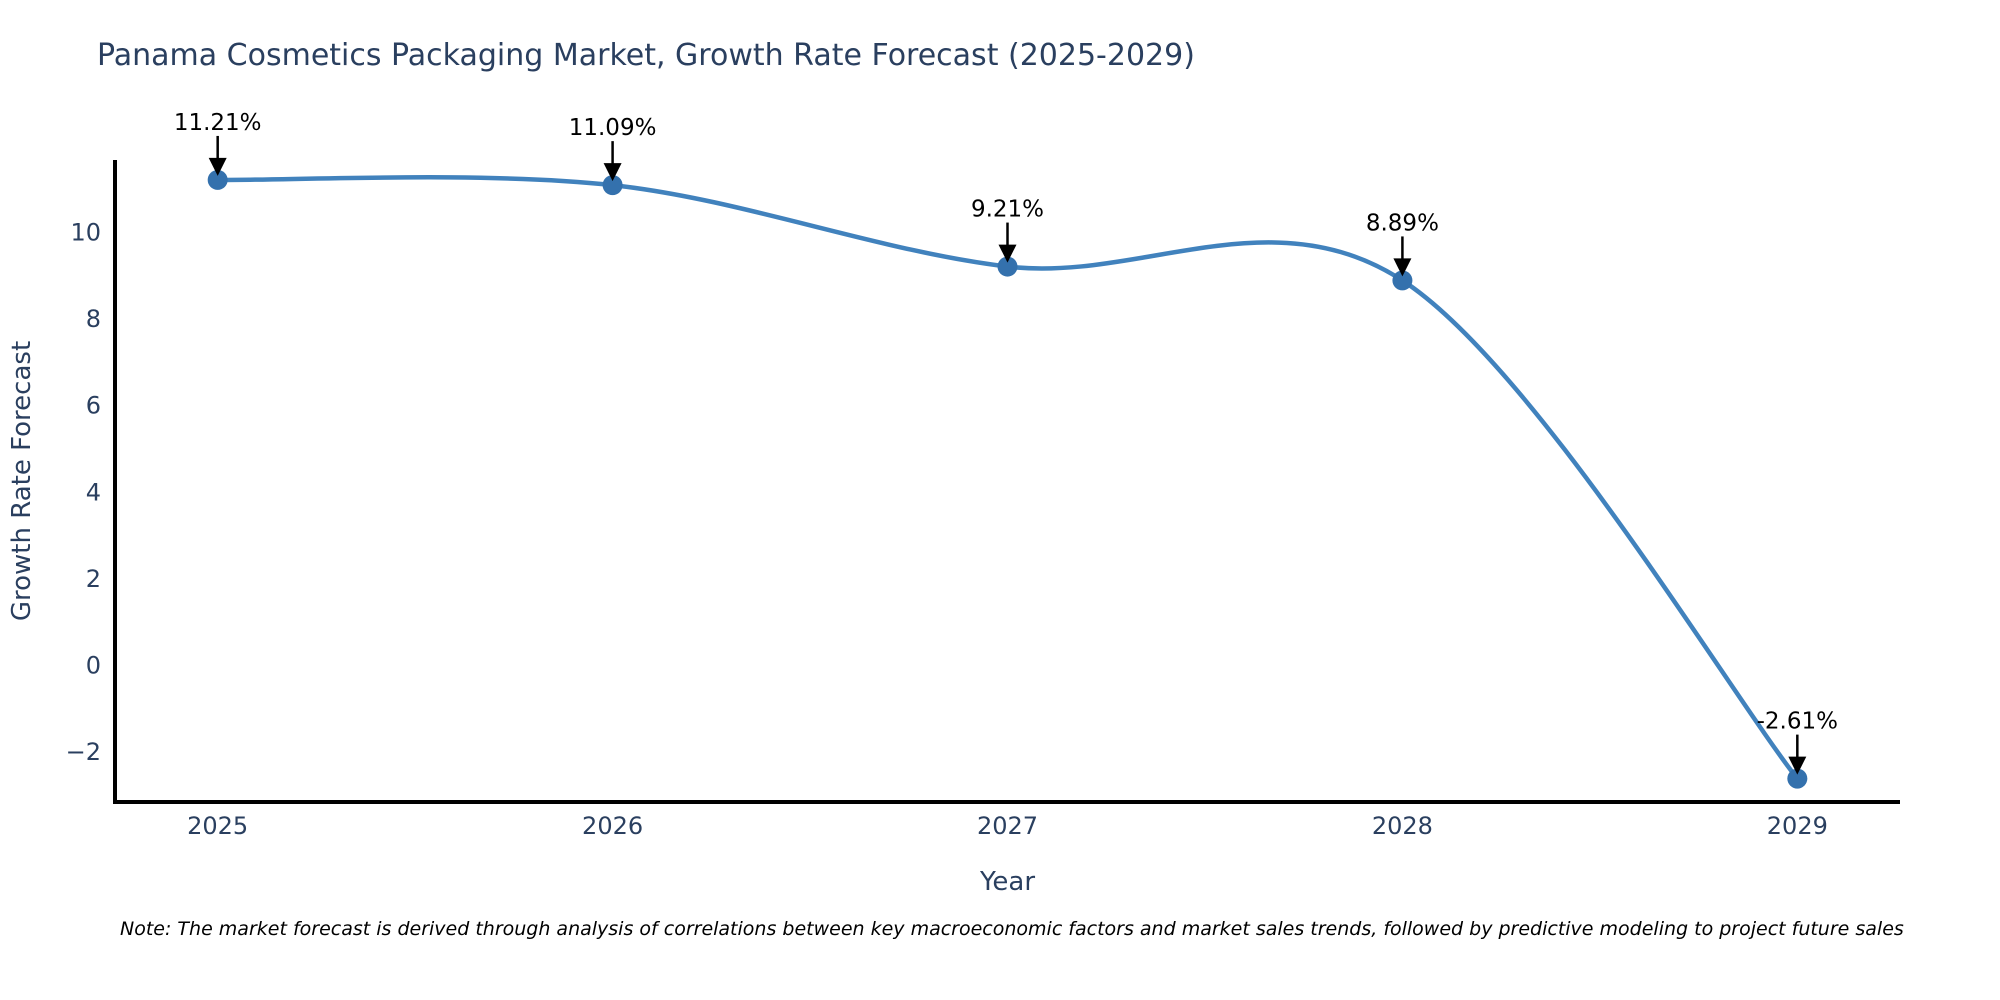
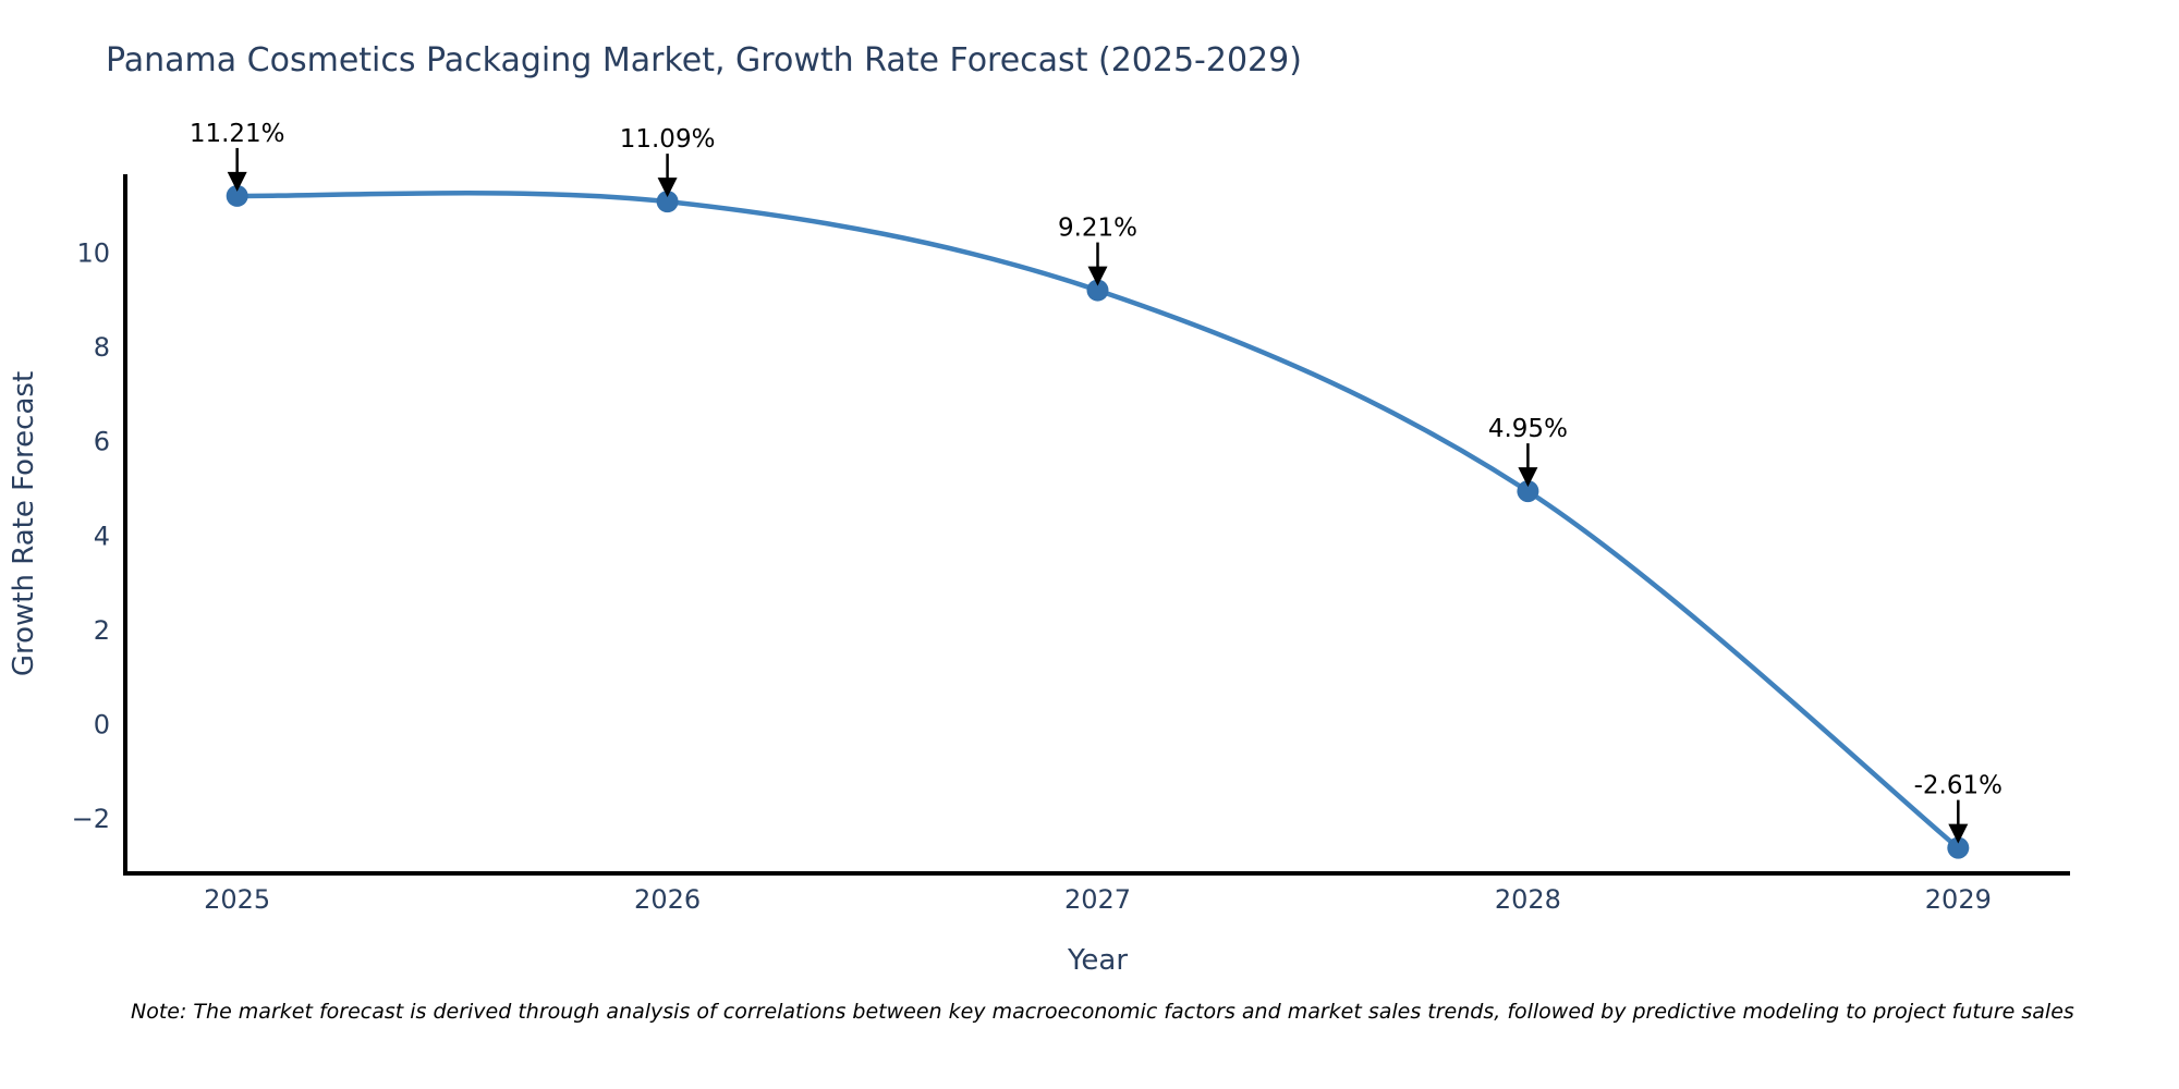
2028: 8.89% -> 4.95%
